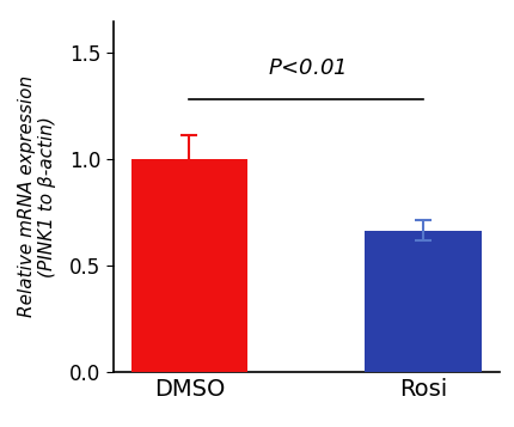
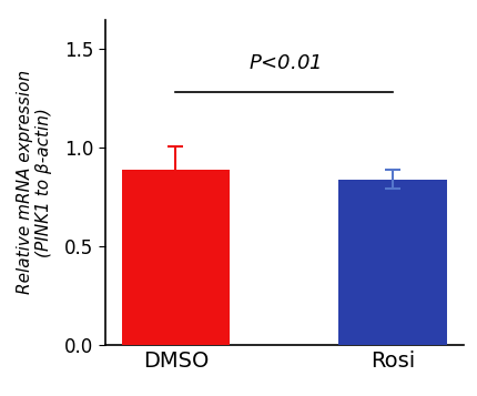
DMSO: 1.00 -> 0.89
Rosi: 0.67 -> 0.84
